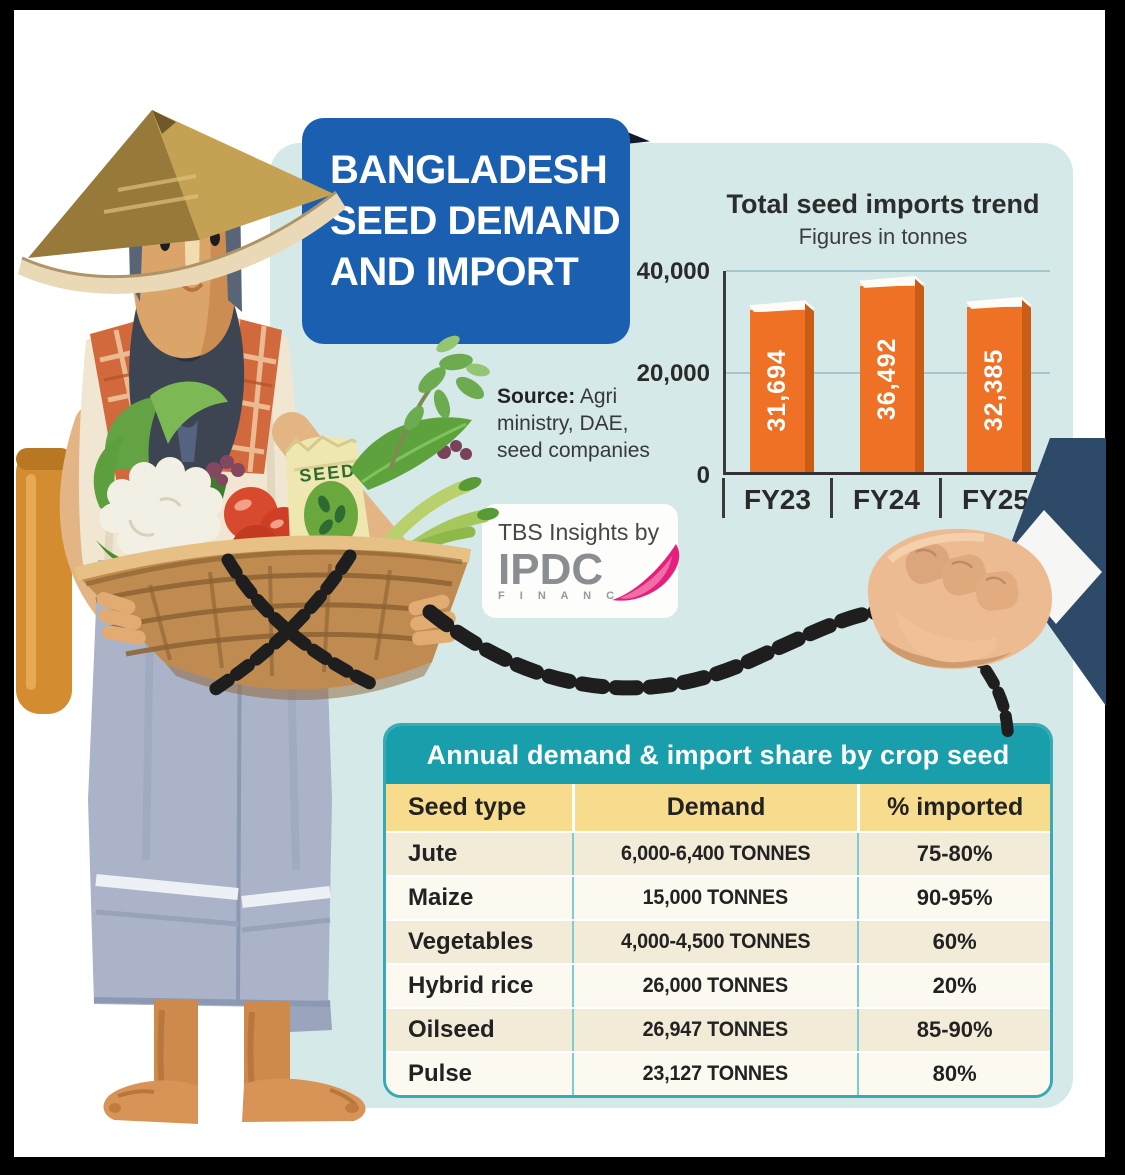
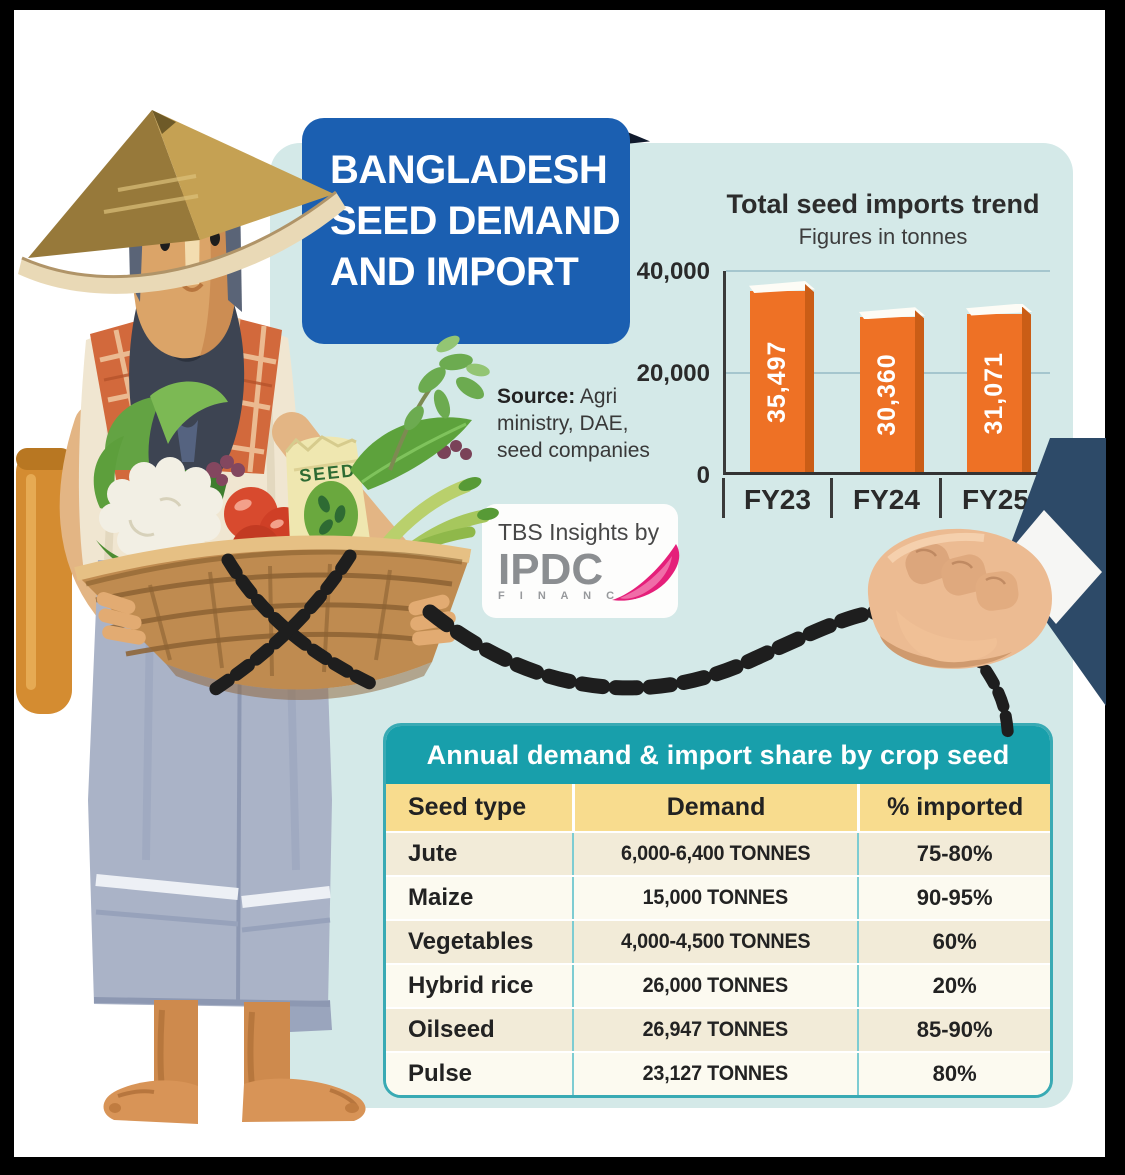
Total seed imports trend/FY23: 31,694 -> 35,497
Total seed imports trend/FY24: 36,492 -> 30,360
Total seed imports trend/FY25: 32,385 -> 31,071
